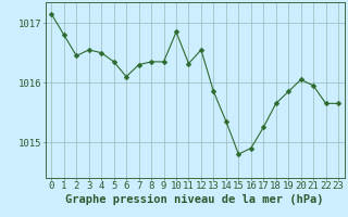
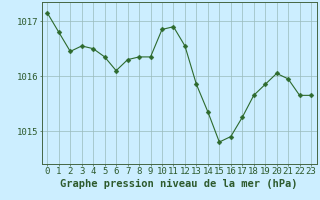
11: 1016.32 -> 1016.90
